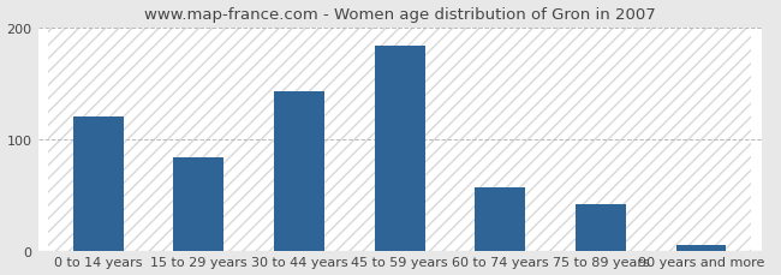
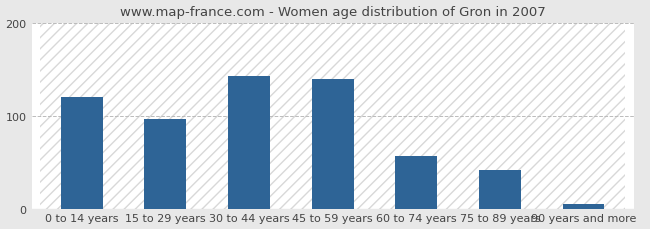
15 to 29 years: 84 -> 97
45 to 59 years: 184 -> 140
